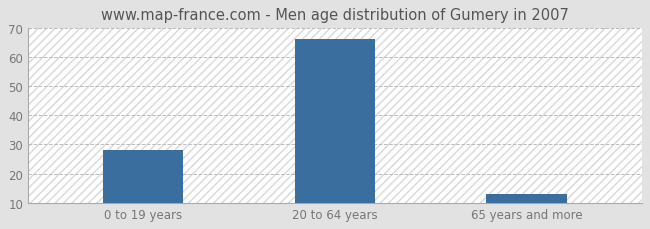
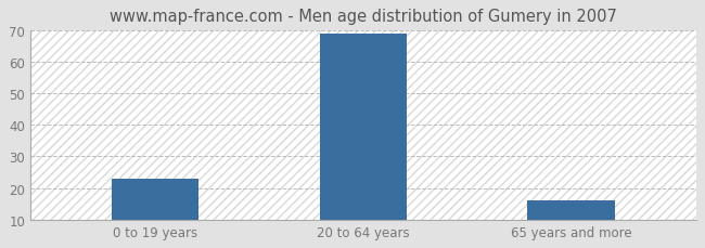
0 to 19 years: 28 -> 23
20 to 64 years: 66 -> 69
65 years and more: 13 -> 16
